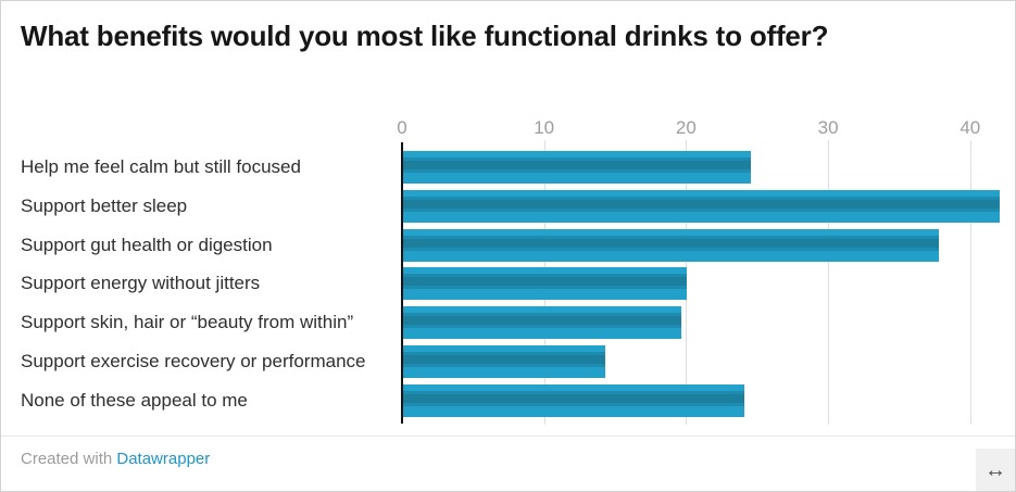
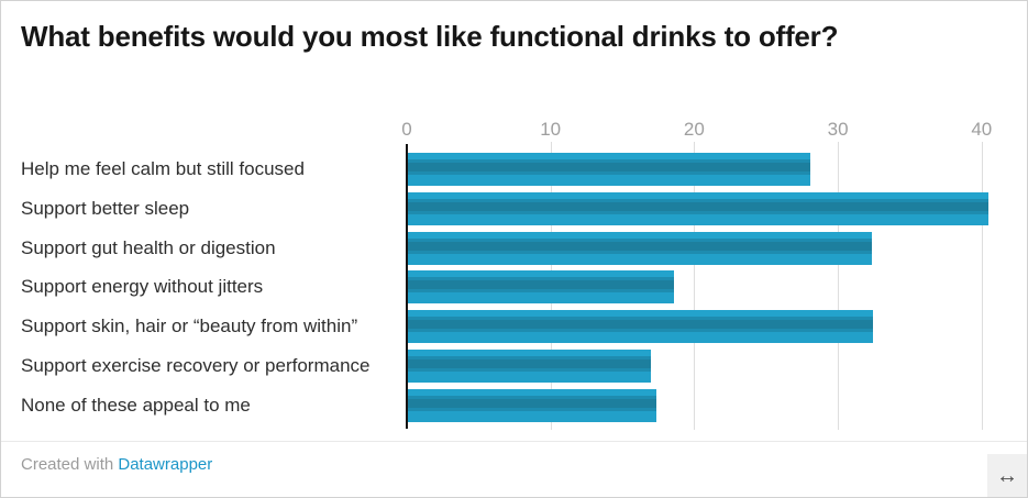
Help me feel calm but still focused: 24.5 -> 28.0
Support better sleep: 42.0 -> 40.4
Support gut health or digestion: 37.7 -> 32.3
Support energy without jitters: 20.0 -> 18.5
Support skin, hair or “beauty from within”: 19.6 -> 32.4
Support exercise recovery or performance: 14.2 -> 16.9
None of these appeal to me: 24.0 -> 17.3
